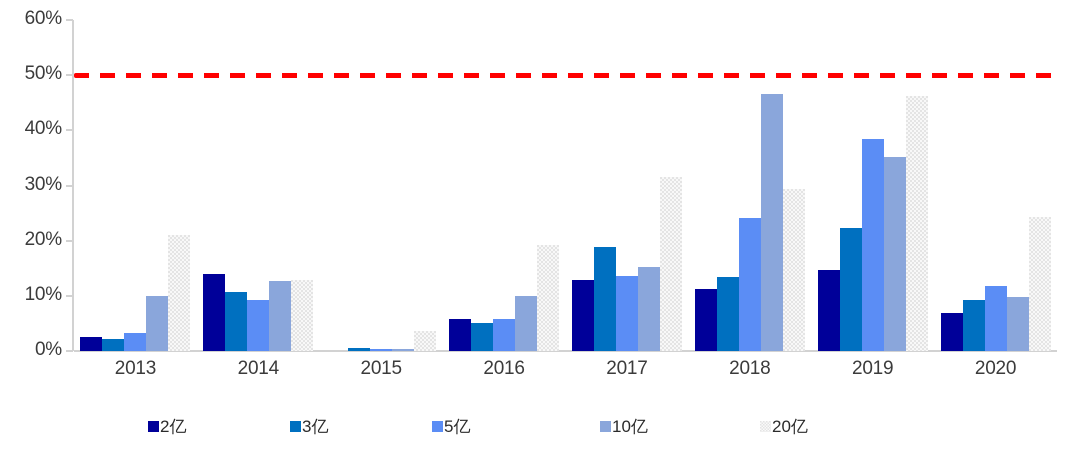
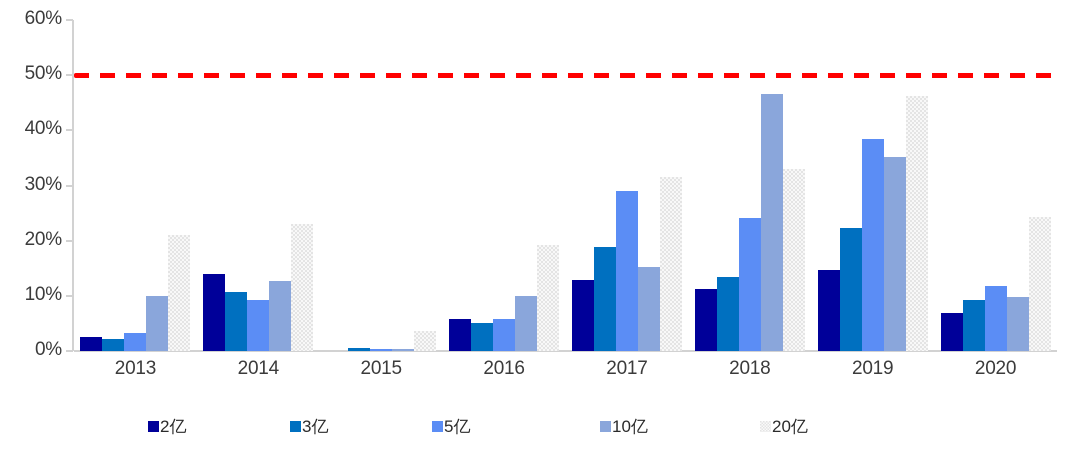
20亿/2014: 13% -> 23%
5亿/2017: 14% -> 29%
20亿/2018: 29% -> 33%
